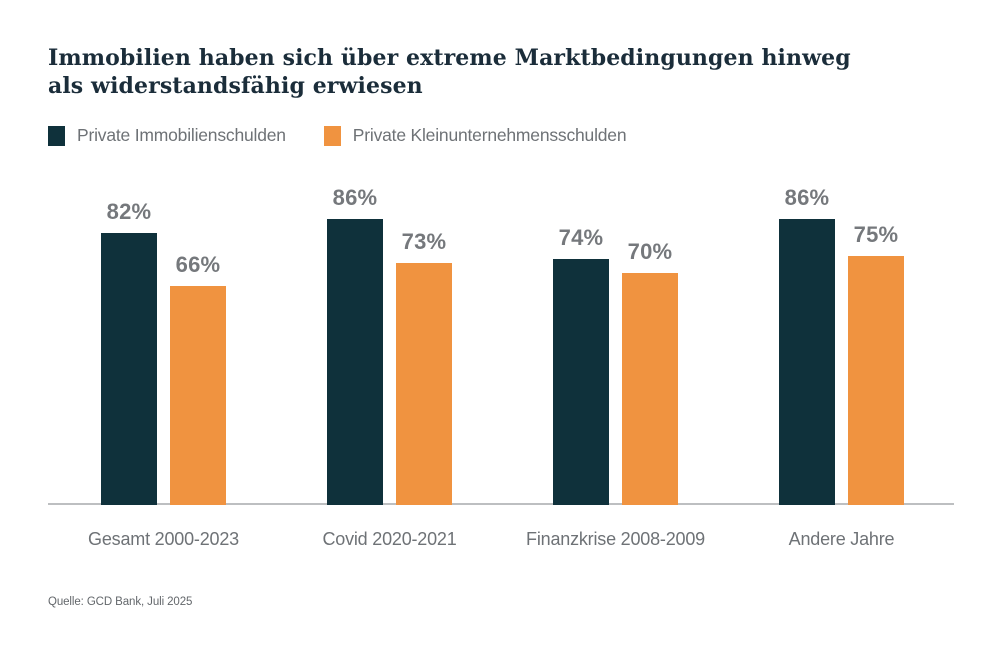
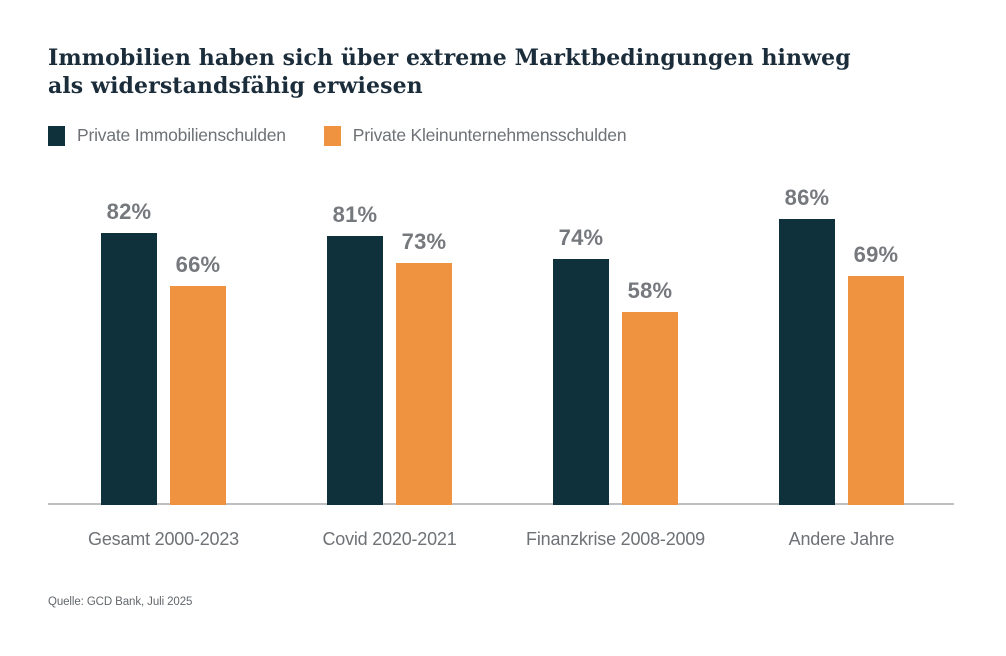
Private Immobilienschulden/Covid 2020-2021: 86% -> 81%
Private Kleinunternehmensschulden/Finanzkrise 2008-2009: 70% -> 58%
Private Kleinunternehmensschulden/Andere Jahre: 75% -> 69%
